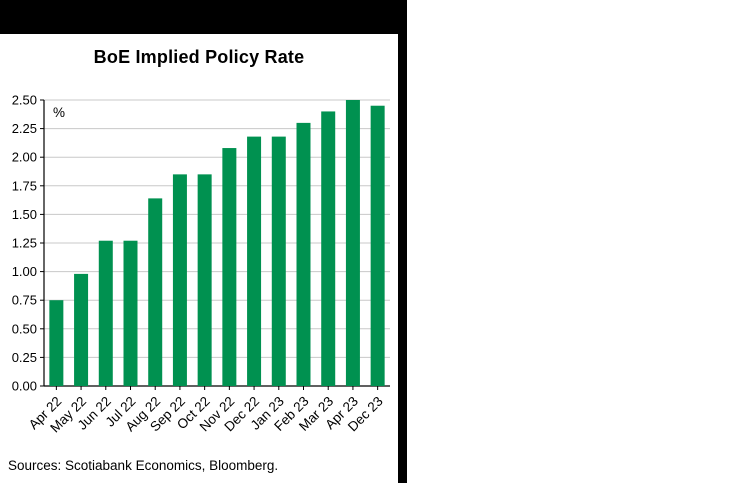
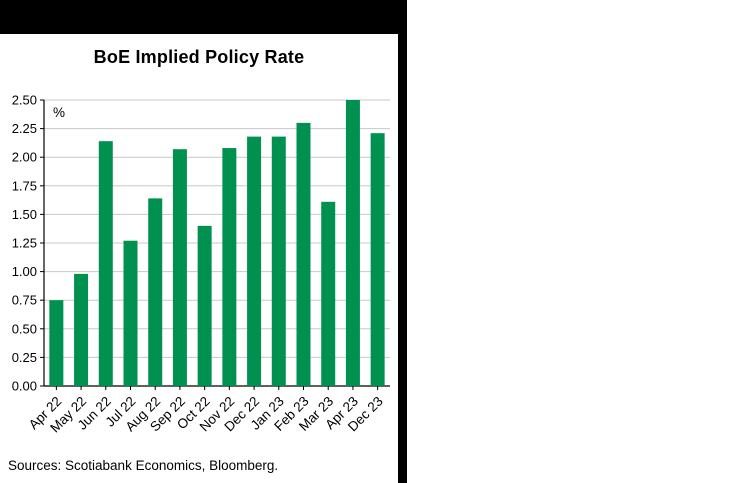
Jun 22: 1.27 -> 2.14
Sep 22: 1.85 -> 2.07
Oct 22: 1.85 -> 1.40
Mar 23: 2.40 -> 1.61
Dec 23: 2.45 -> 2.21
